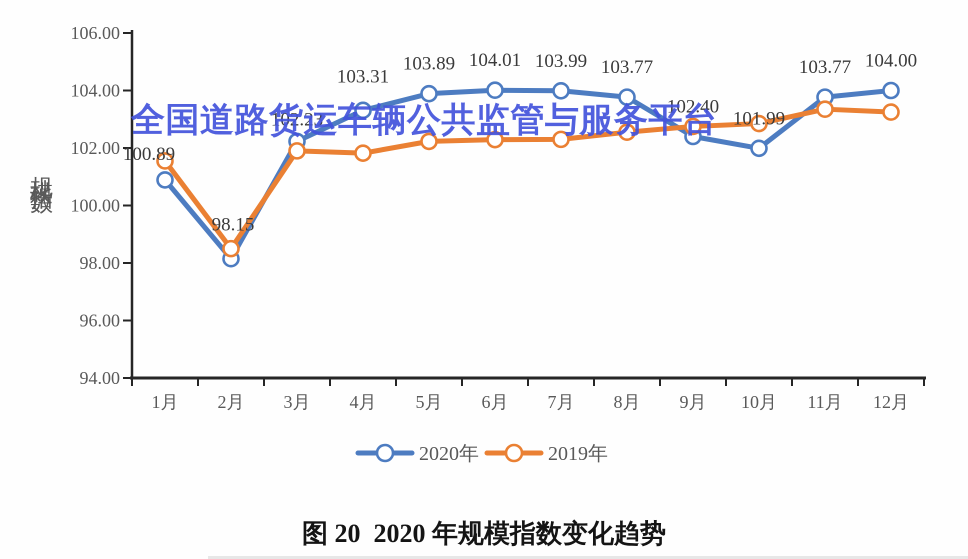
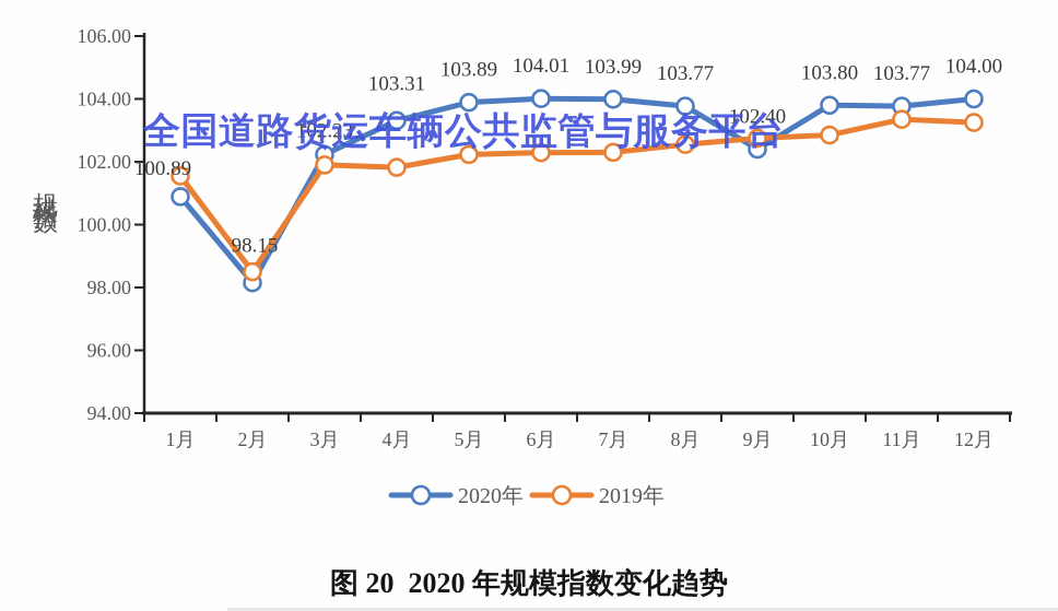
2020年/10月: 101.99 -> 103.80
